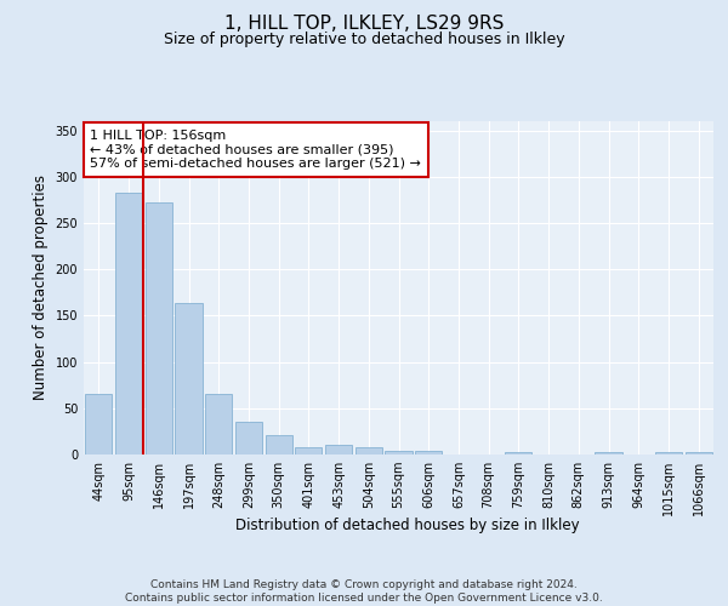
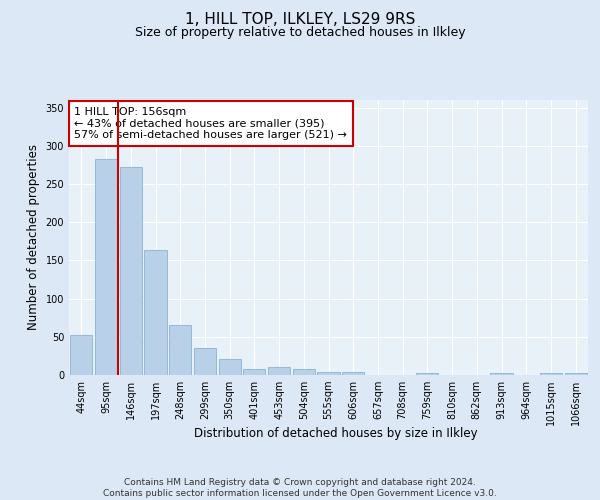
44sqm: 65 -> 52
